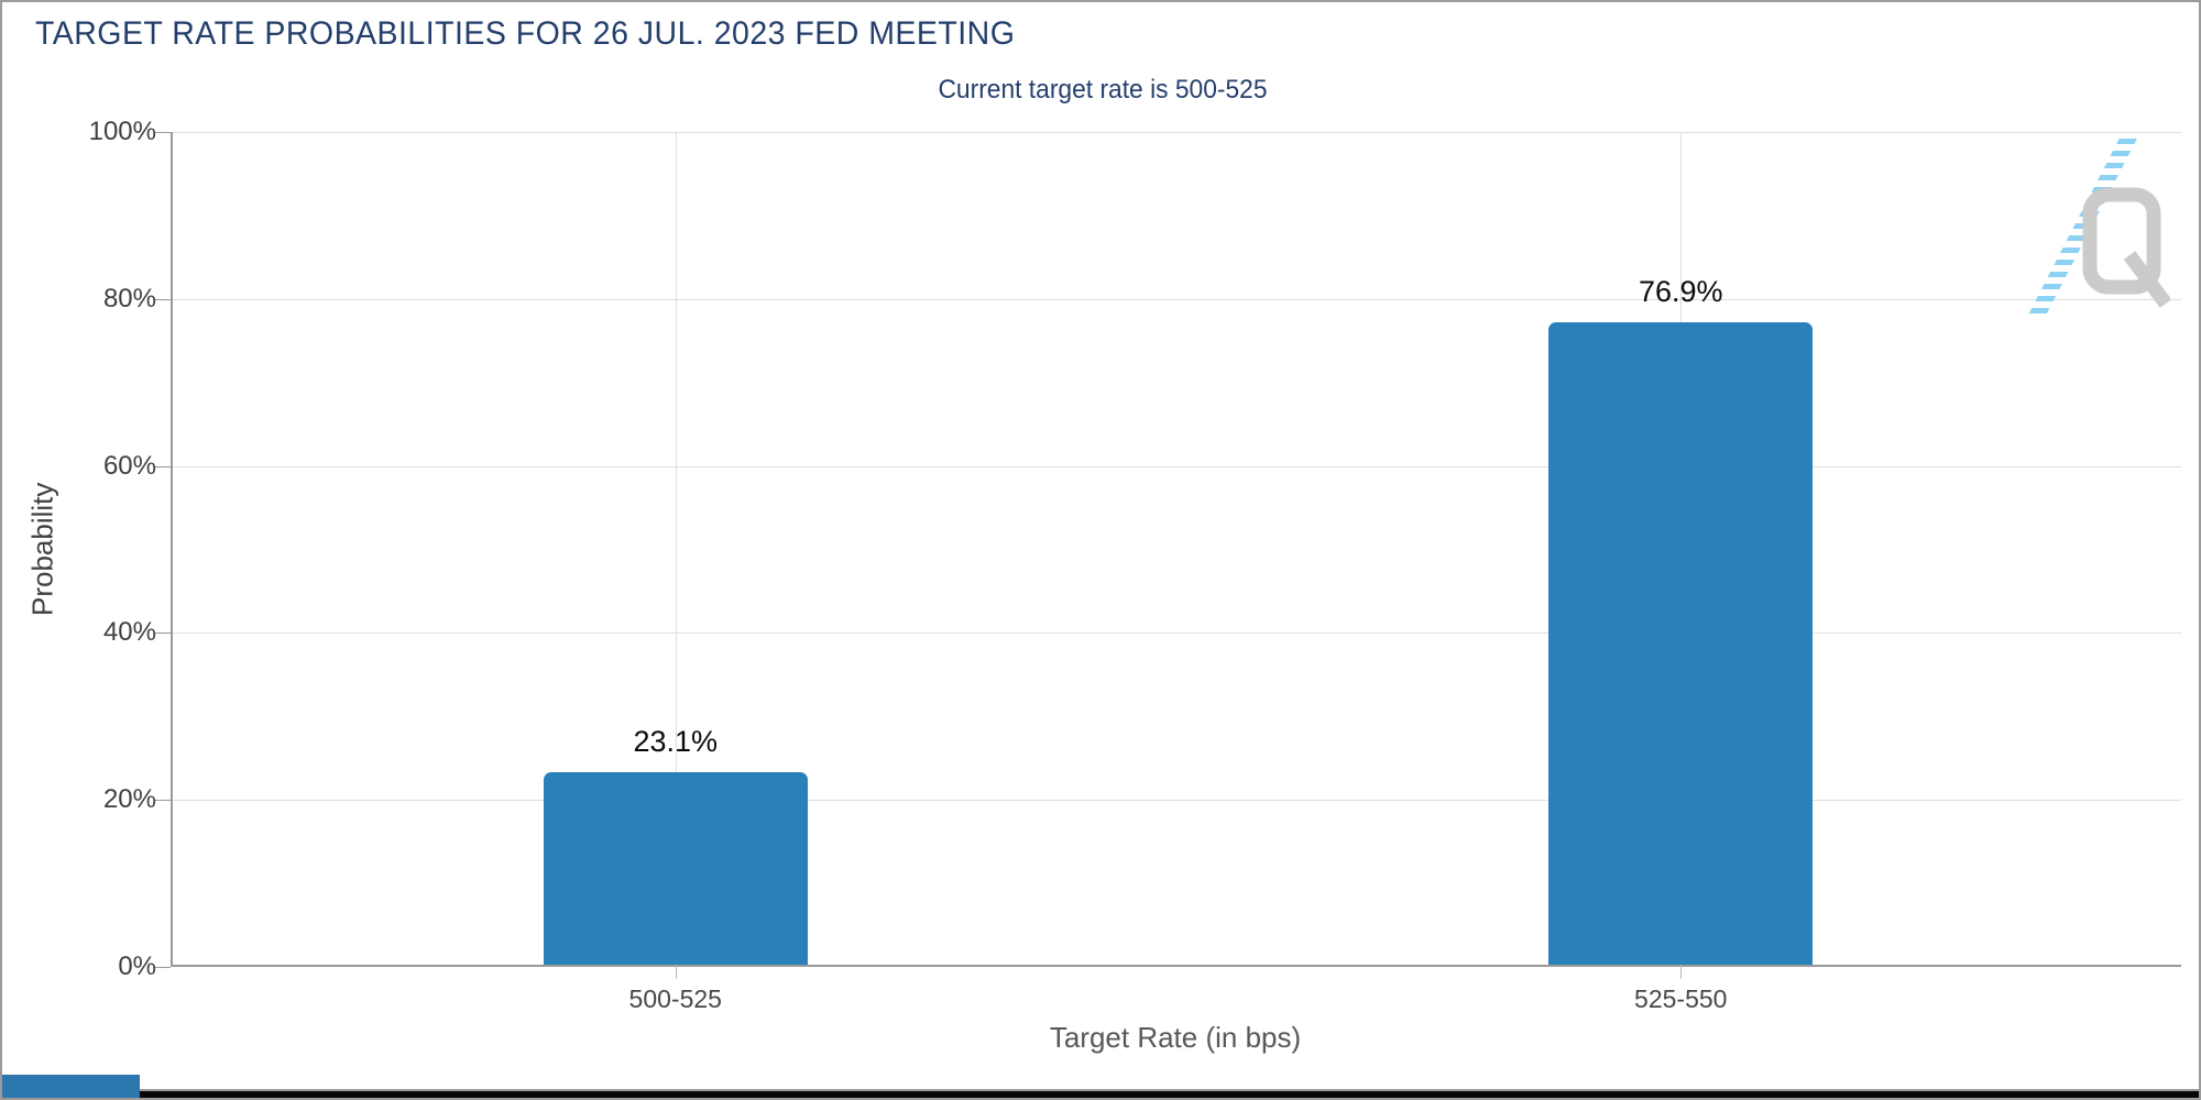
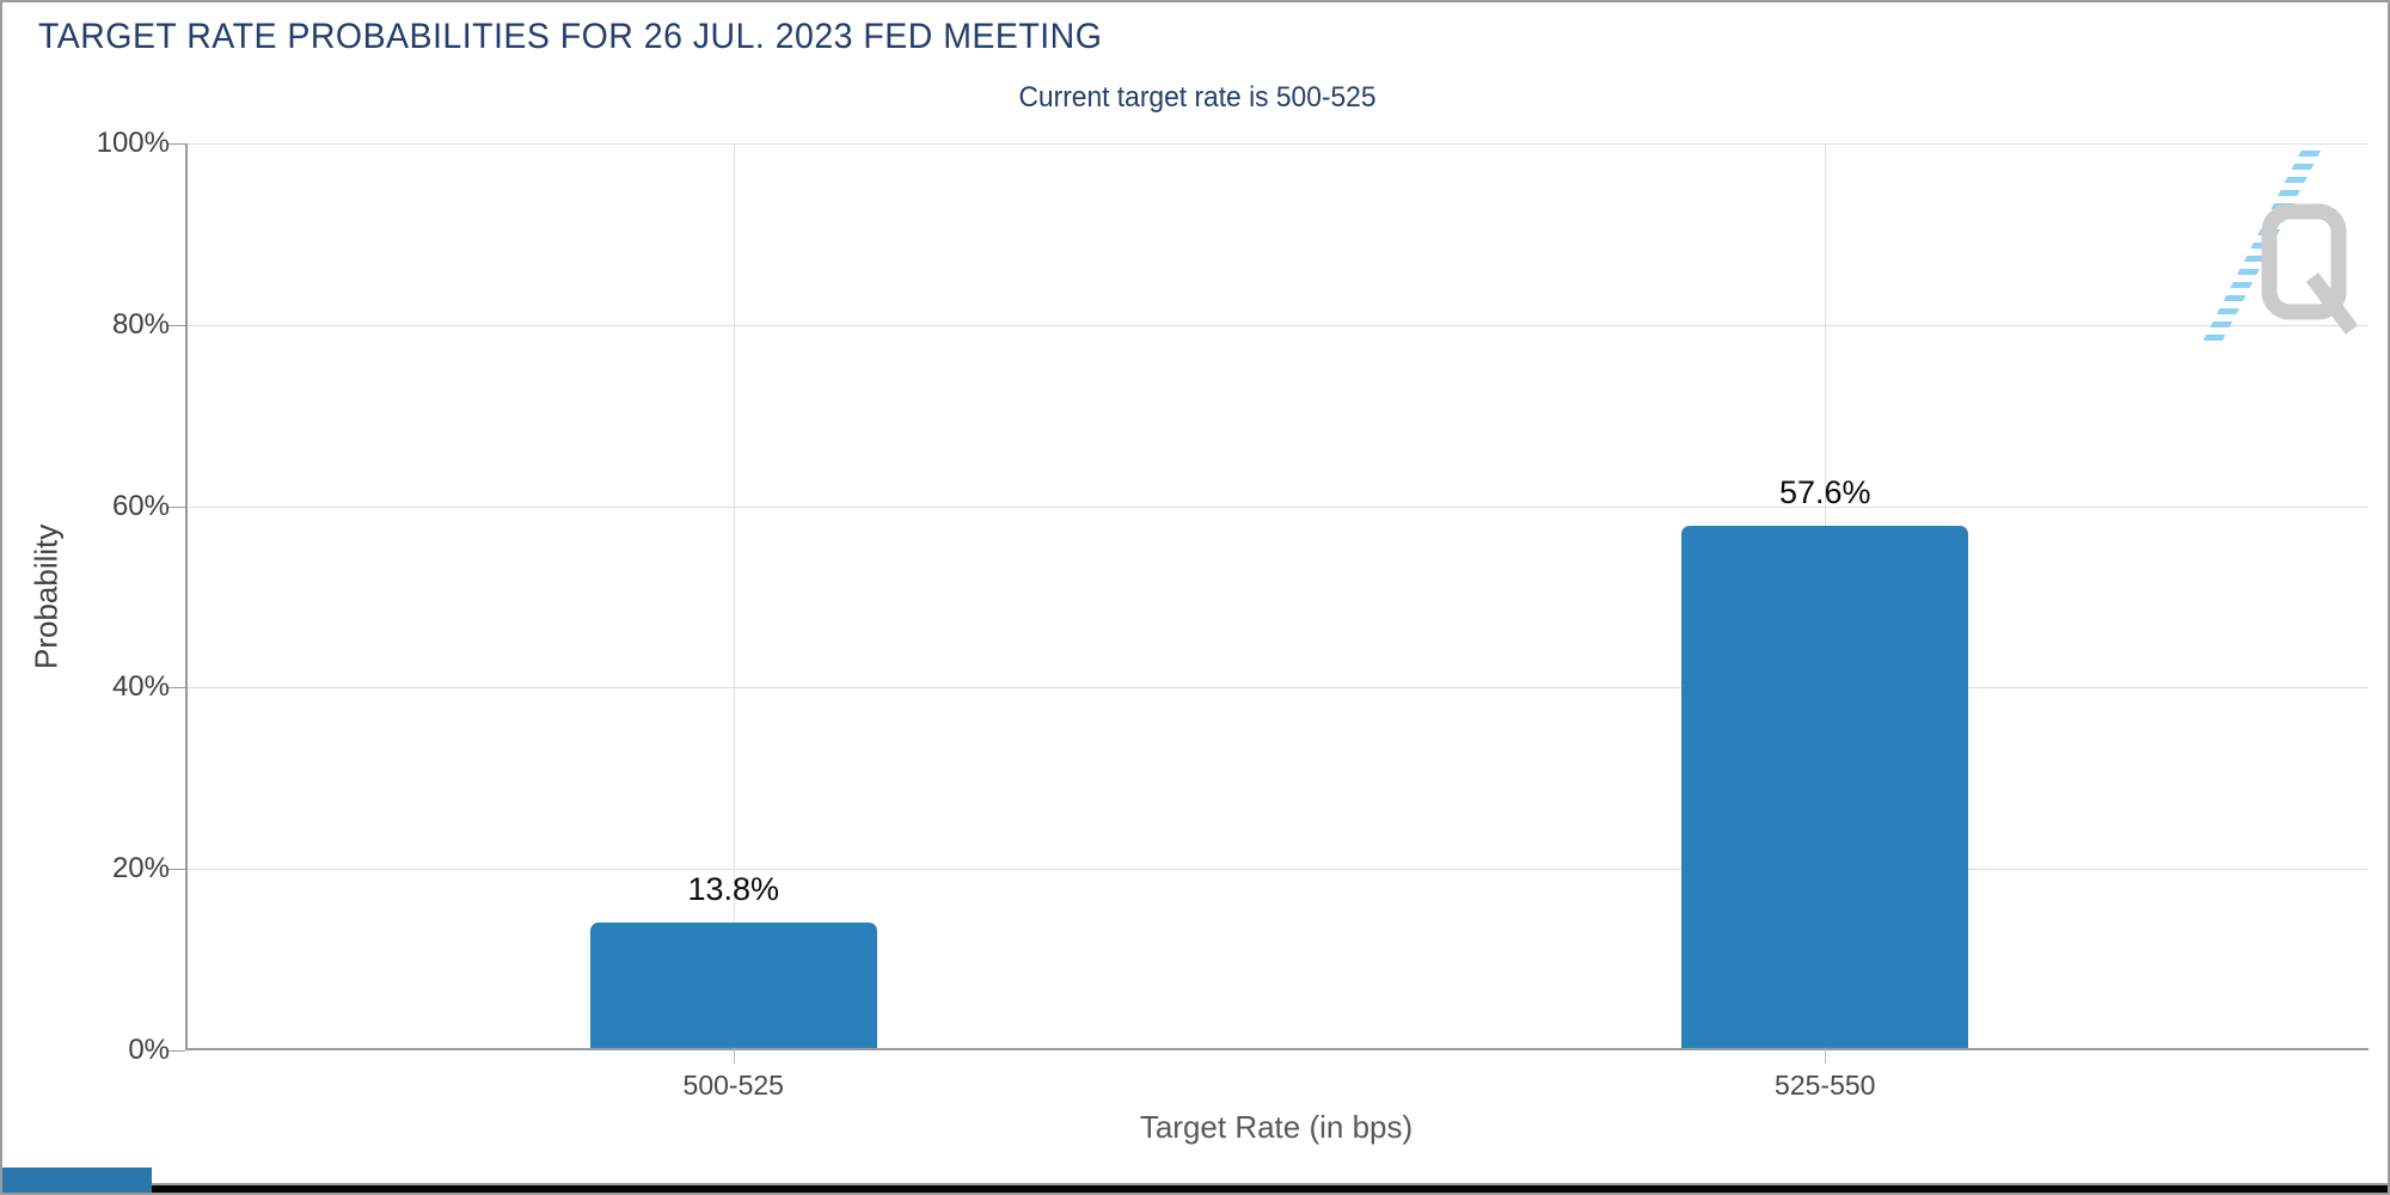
500-525: 23.1% -> 13.8%
525-550: 76.9% -> 57.6%
